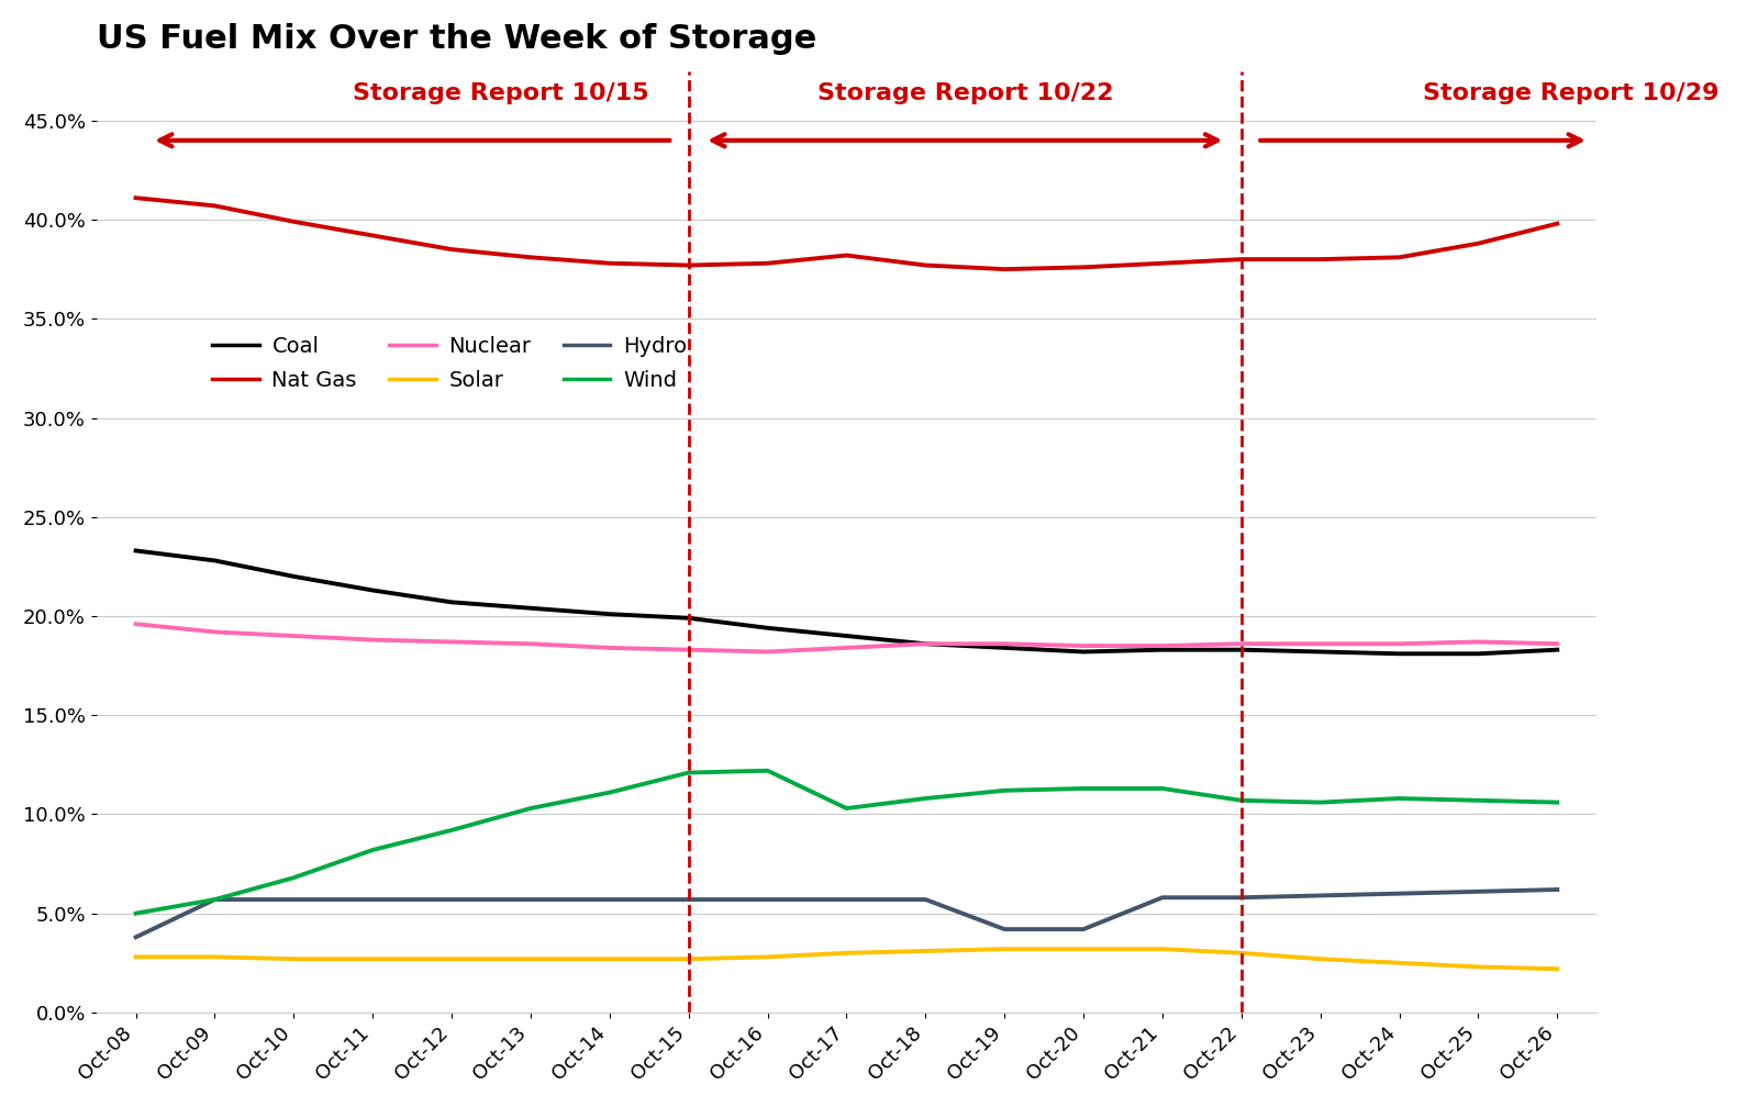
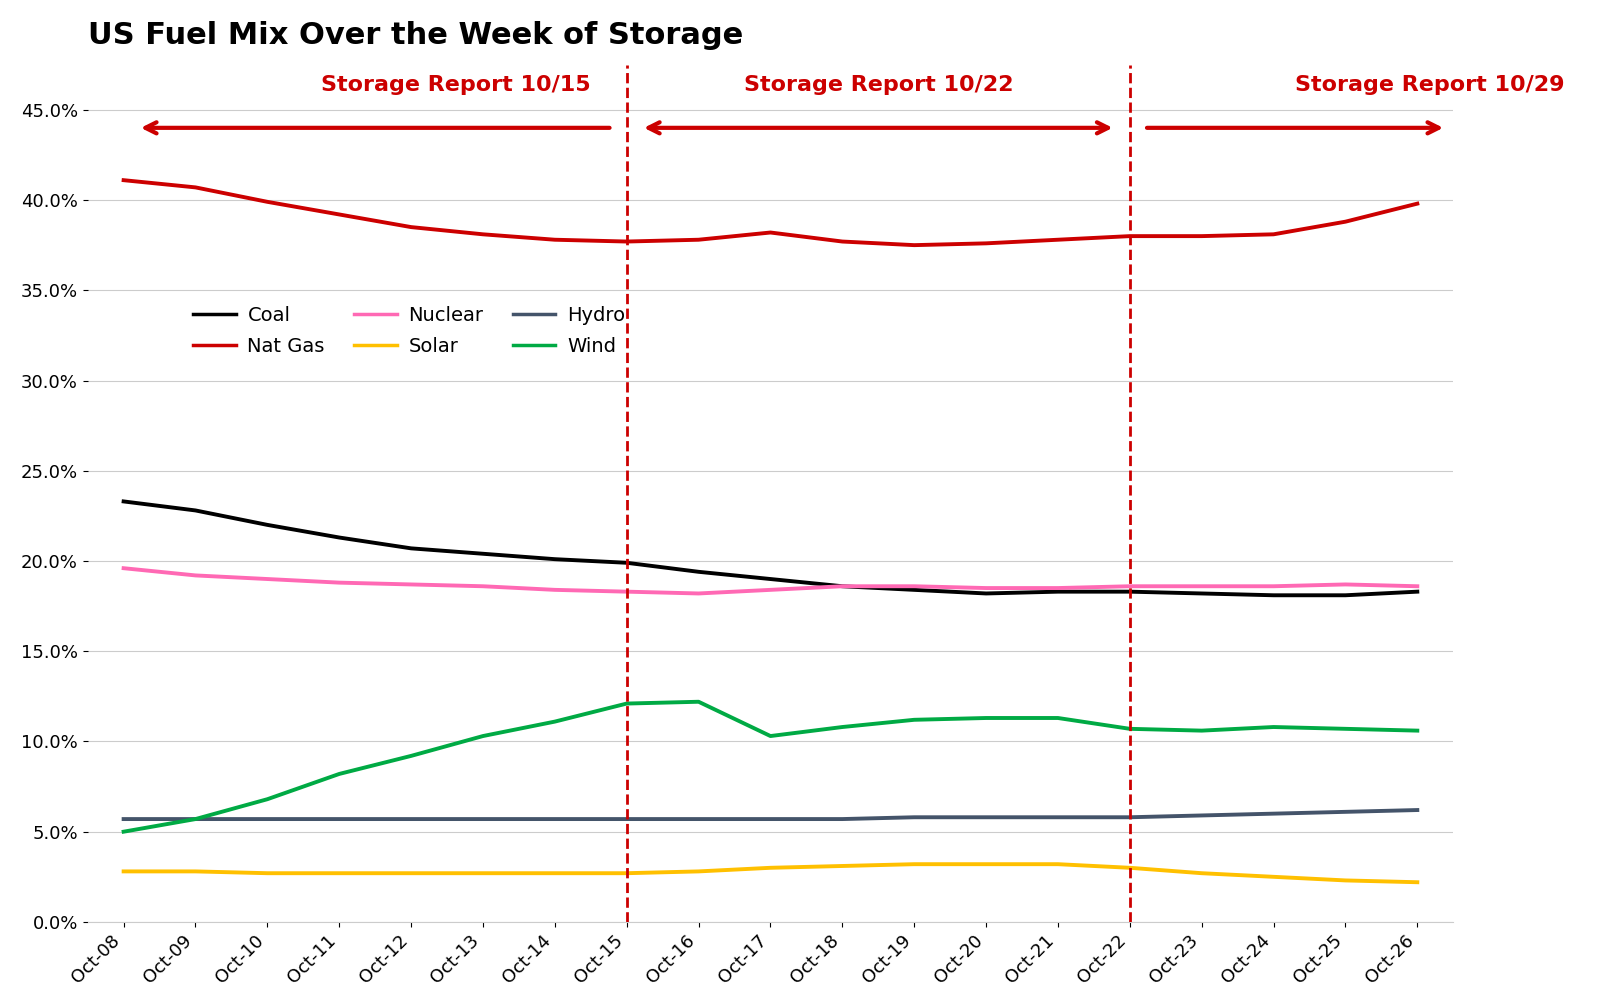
Hydro/Oct-08: 3.8% -> 5.7%
Hydro/Oct-19: 4.2% -> 5.8%
Hydro/Oct-20: 4.2% -> 5.8%
